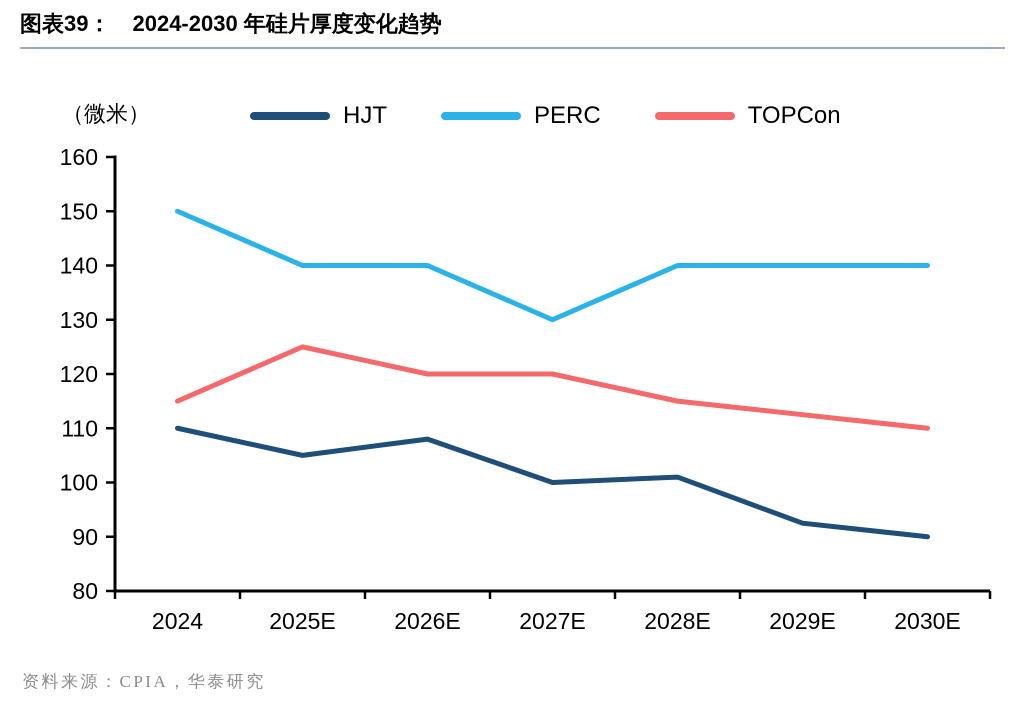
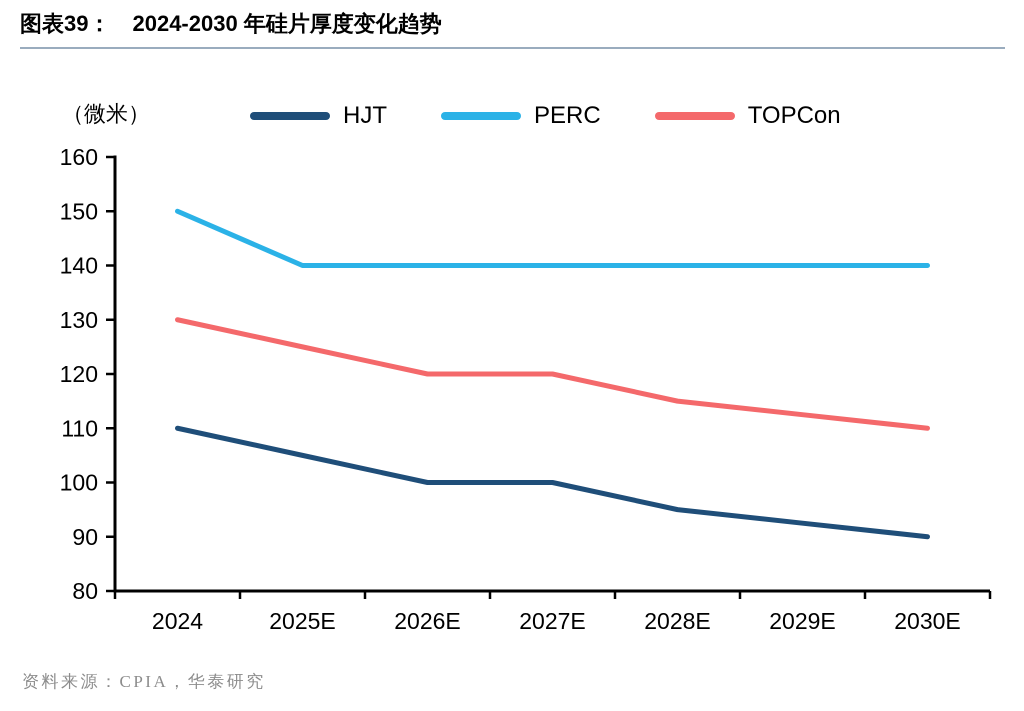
TOPCon/2024: 115 -> 130
HJT/2026E: 108 -> 100
PERC/2027E: 130 -> 140
HJT/2028E: 101 -> 95
